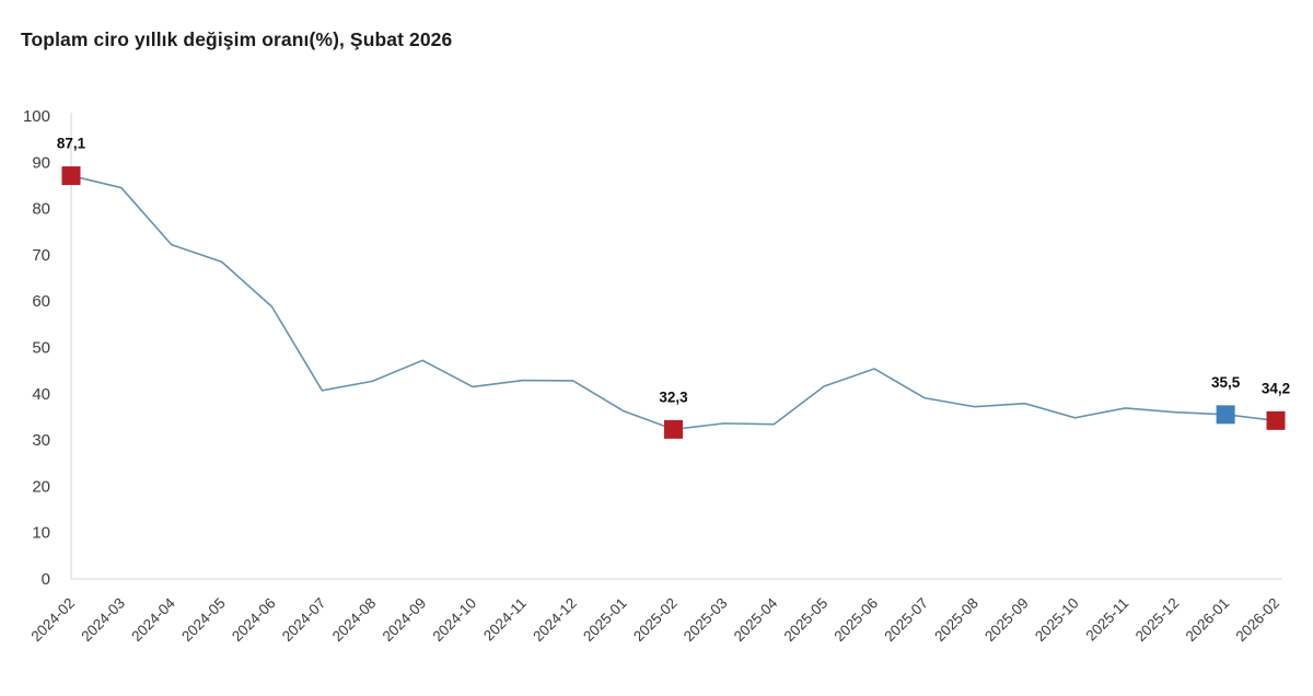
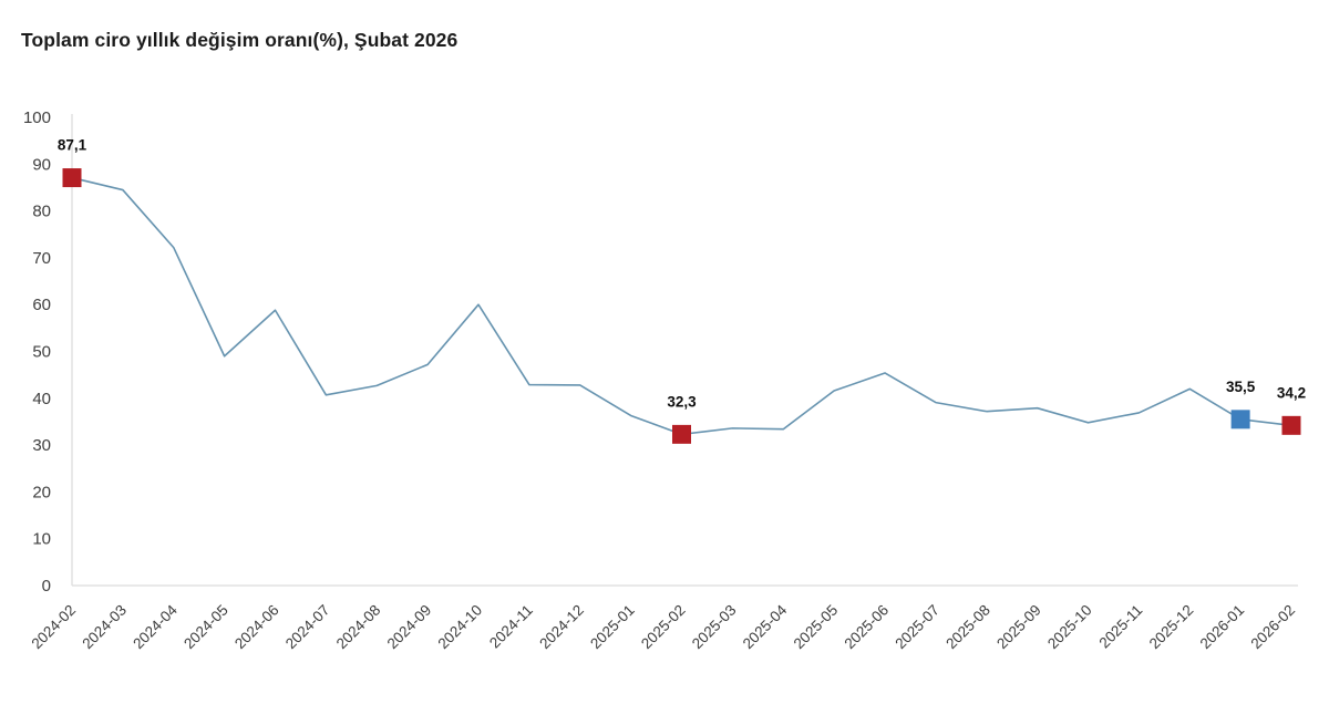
2024-05: 68 -> 49
2024-10: 42 -> 60
2025-12: 36 -> 42
